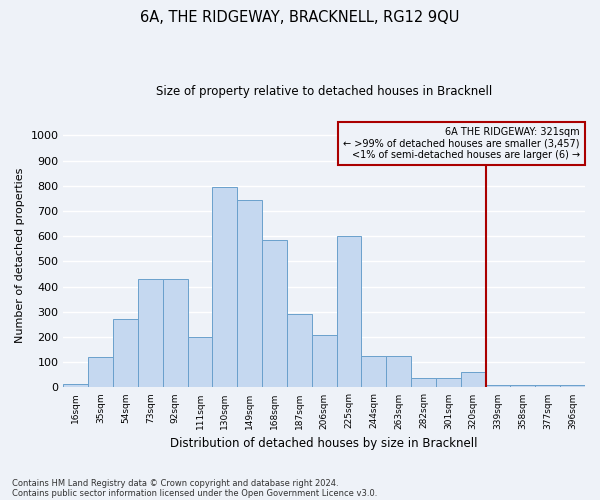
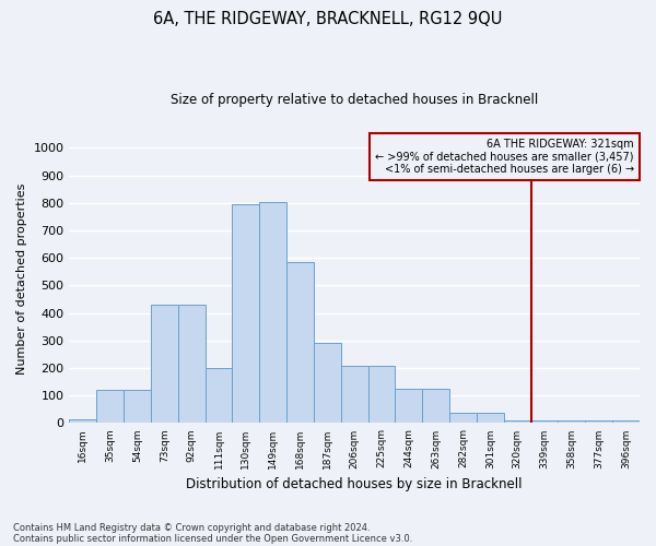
54sqm: 270 -> 120
149sqm: 745 -> 805
225sqm: 600 -> 210
320sqm: 60 -> 10
